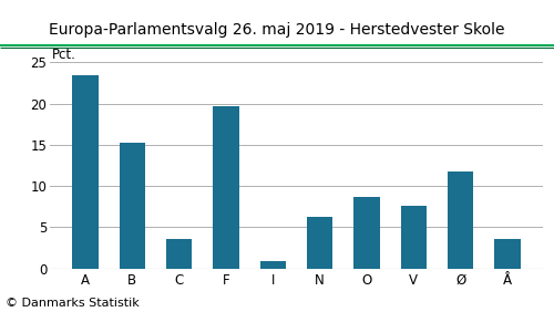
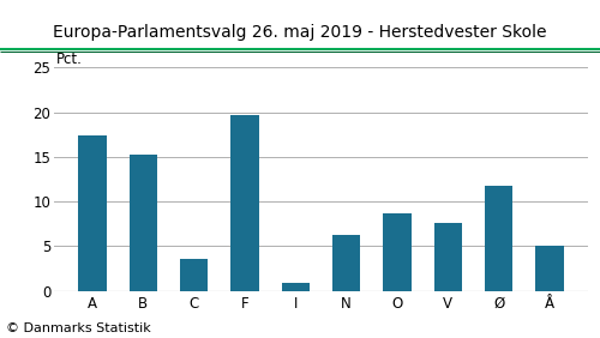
A: 23.5 -> 17.4
Å: 3.5 -> 5.0
